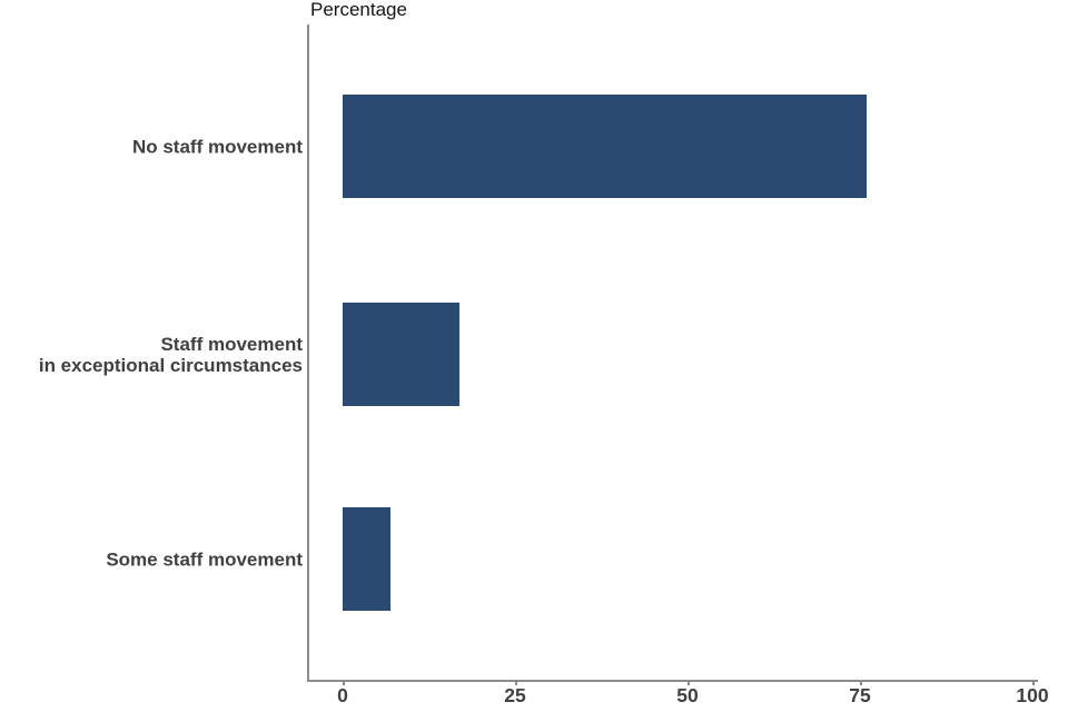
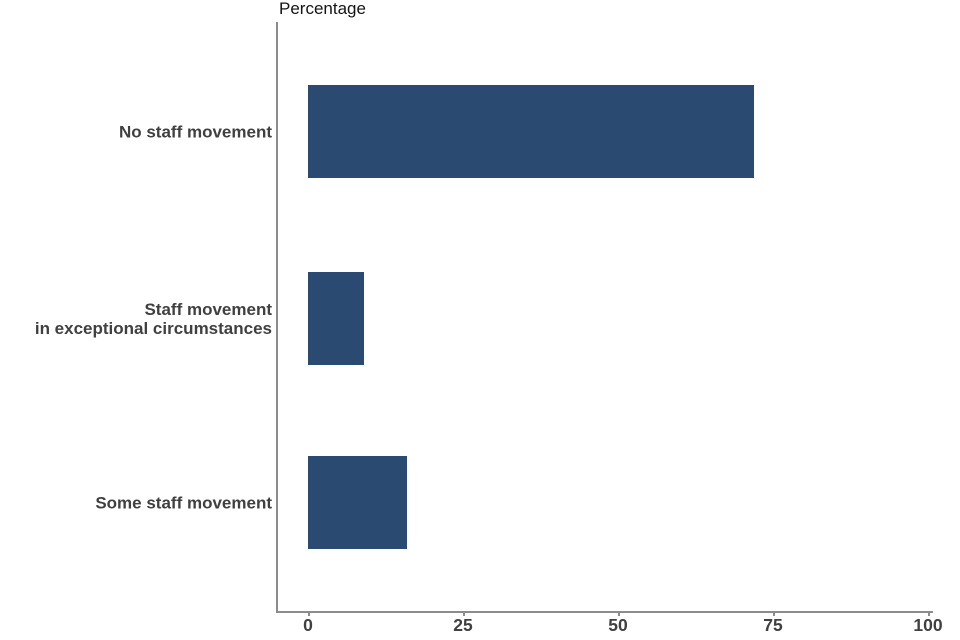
No staff movement: 76 -> 72
Staff movement in exceptional circumstances: 17 -> 9
Some staff movement: 7 -> 16
